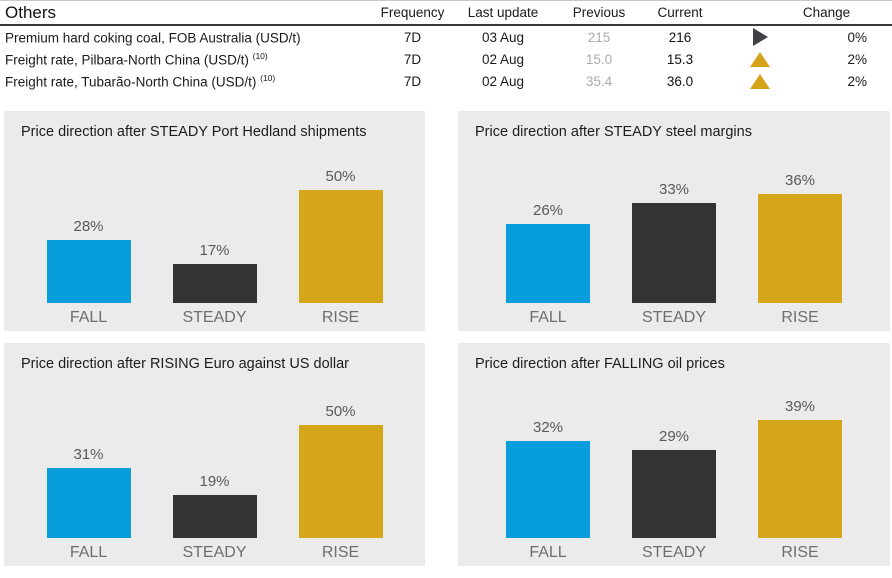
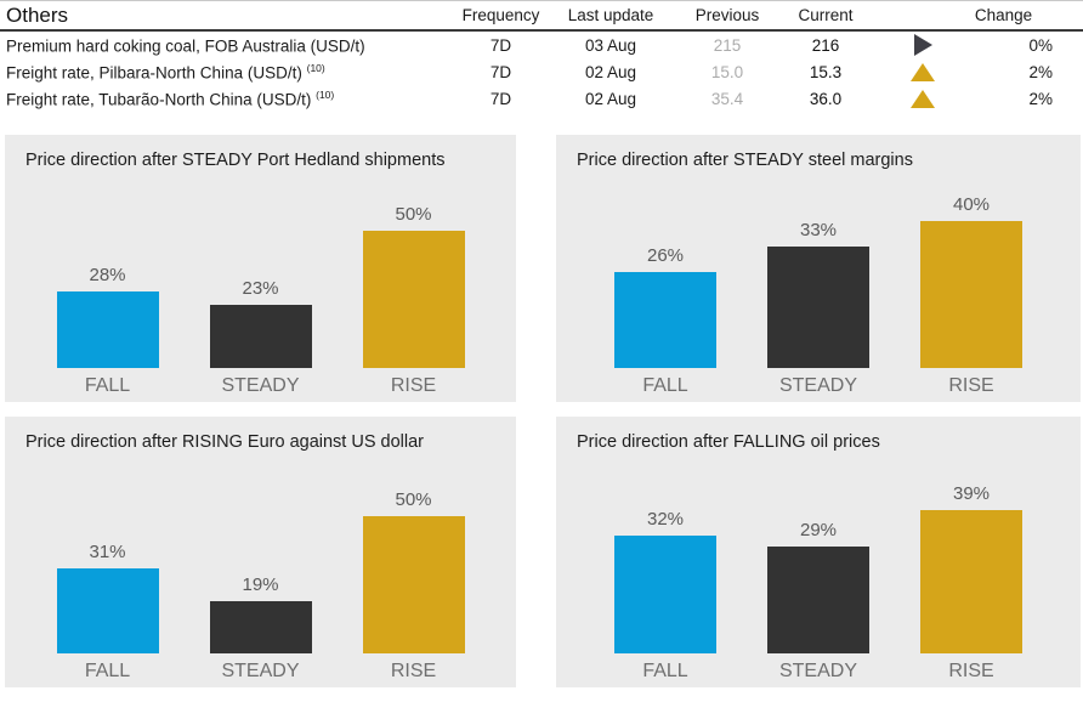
Price direction after STEADY Port Hedland shipments/STEADY: 17% -> 23%
Price direction after STEADY steel margins/RISE: 36% -> 40%
